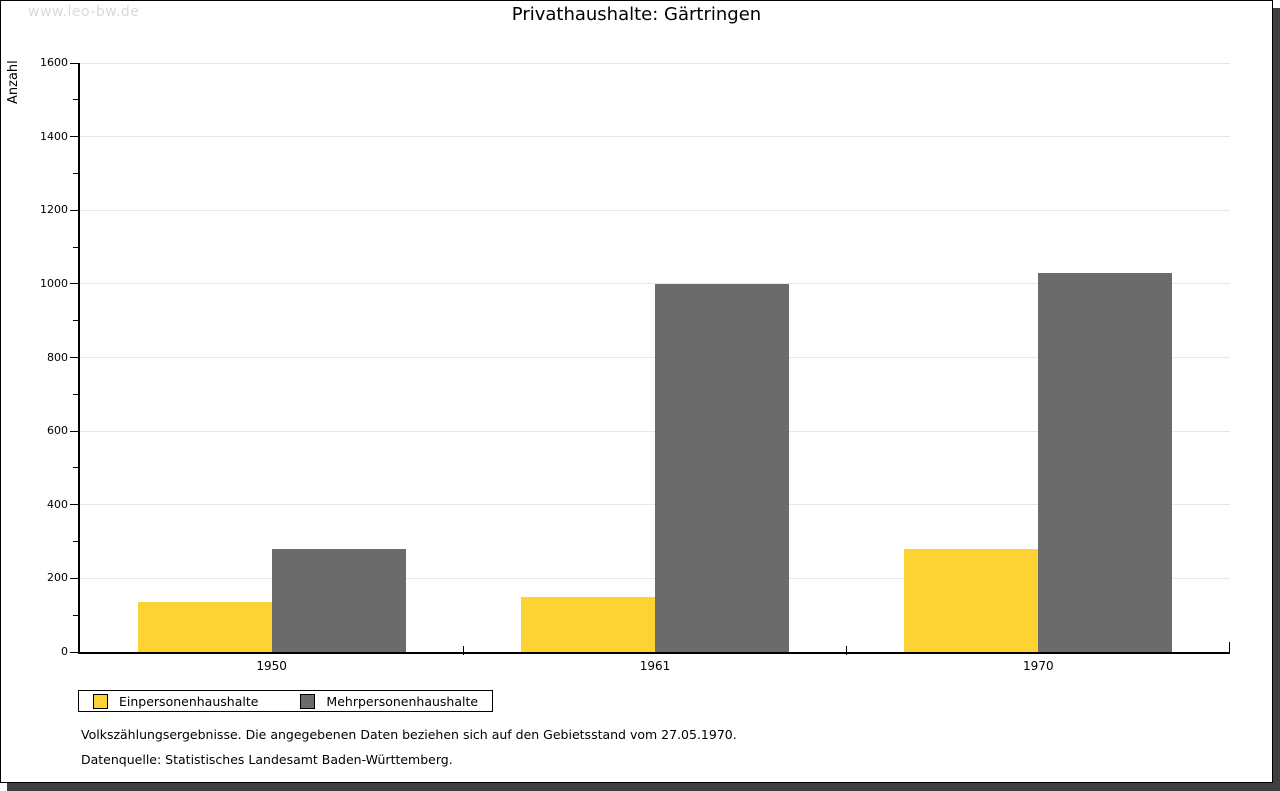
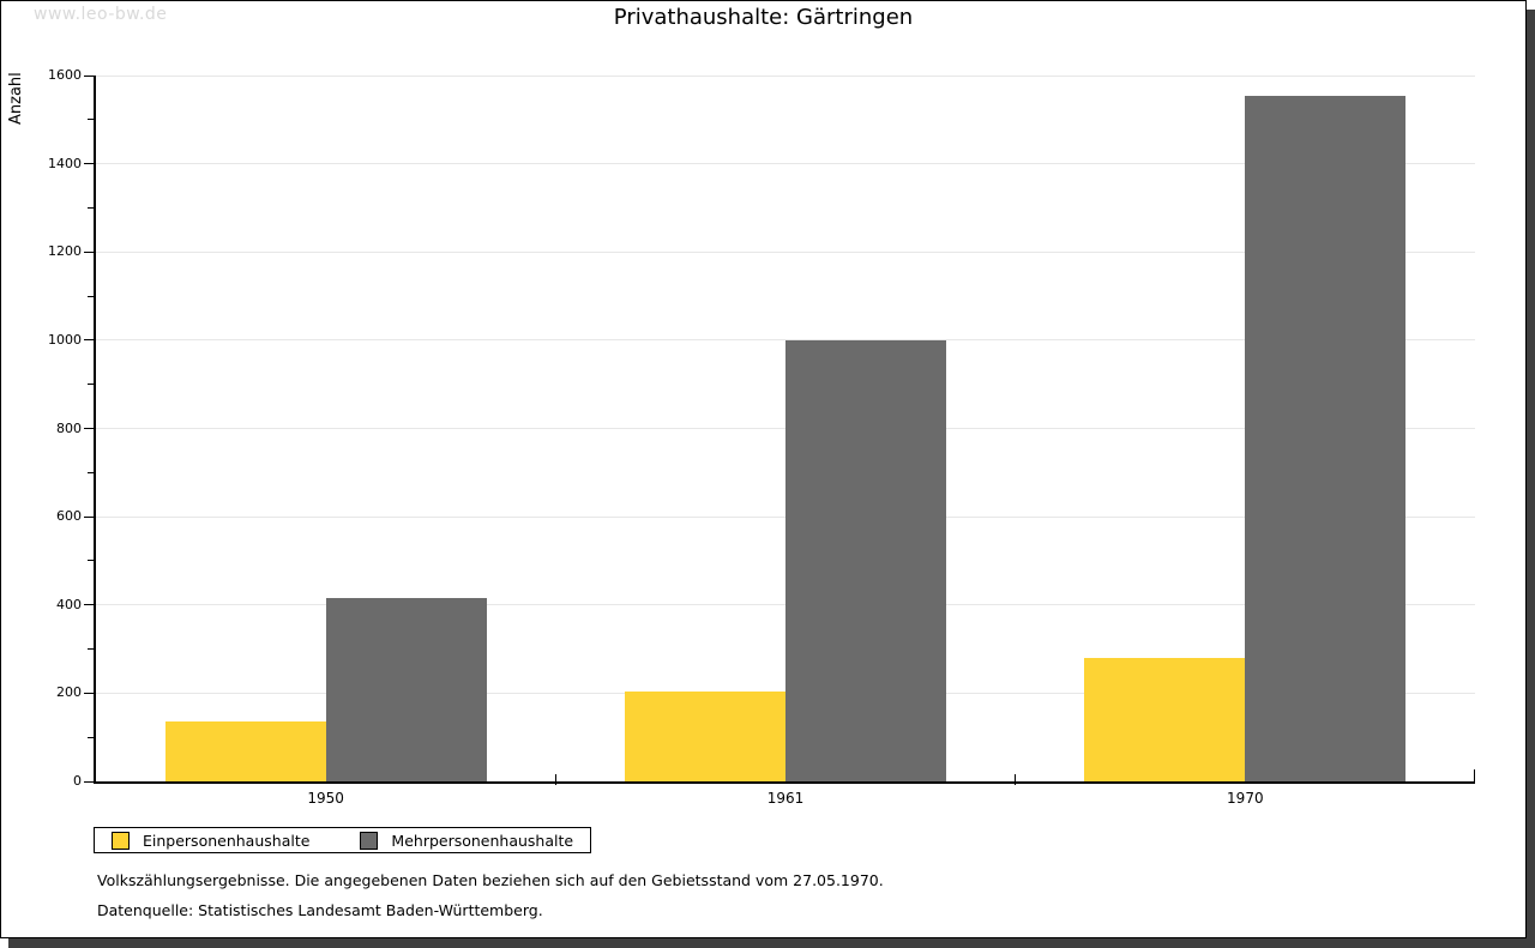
Mehrpersonenhaushalte/1950: 280 -> 420
Einpersonenhaushalte/1961: 150 -> 200
Mehrpersonenhaushalte/1970: 1030 -> 1560
